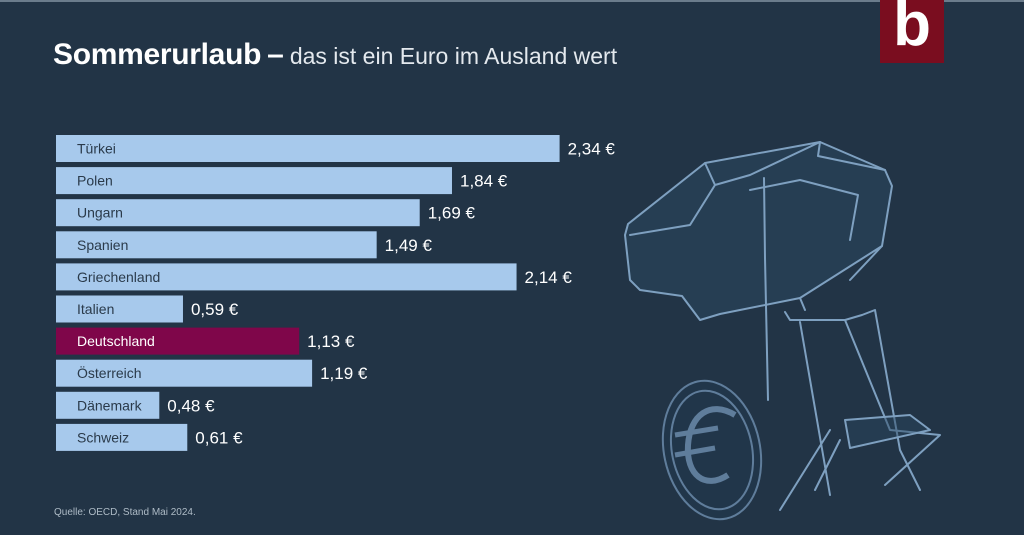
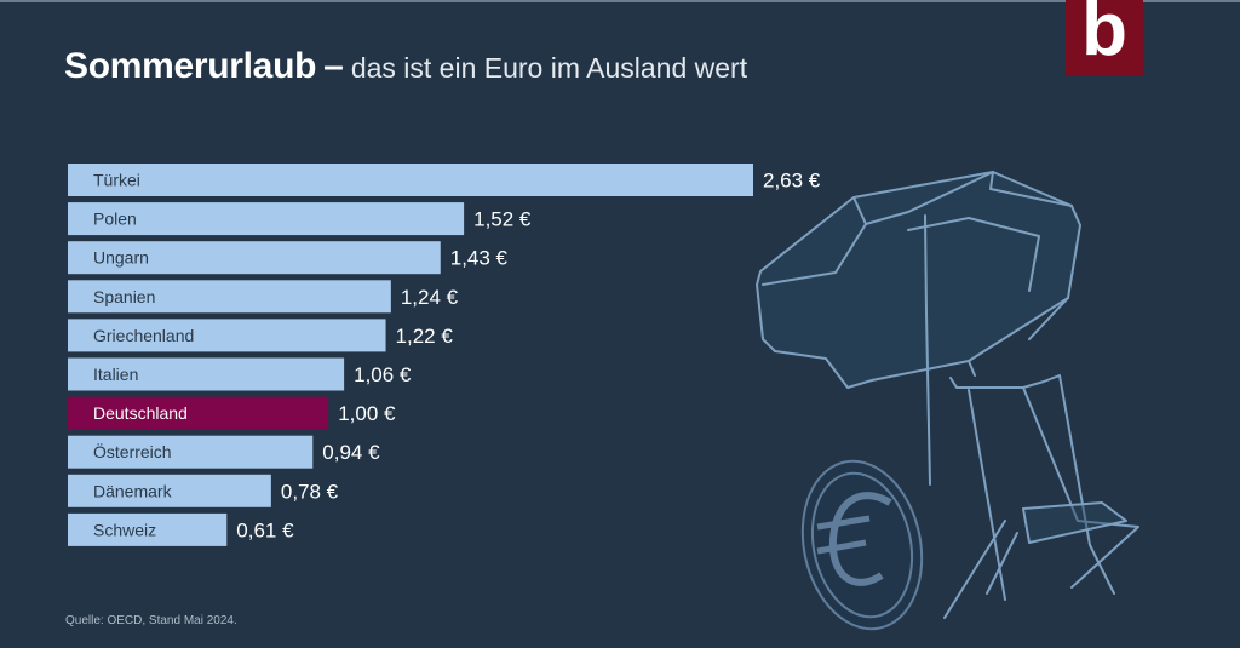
Türkei: 2,34 -> 2,63
Polen: 1,84 -> 1,52
Ungarn: 1,69 -> 1,43
Spanien: 1,49 -> 1,24
Griechenland: 2,14 -> 1,22
Italien: 0,59 -> 1,06
Deutschland: 1,13 -> 1,00
Österreich: 1,19 -> 0,94
Dänemark: 0,48 -> 0,78
